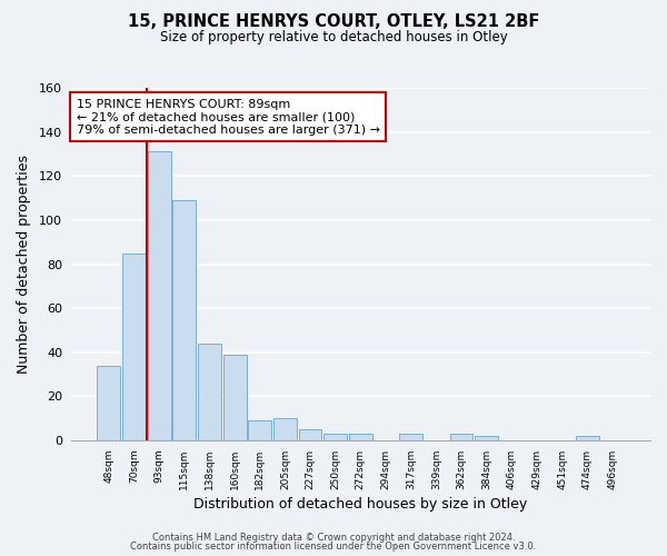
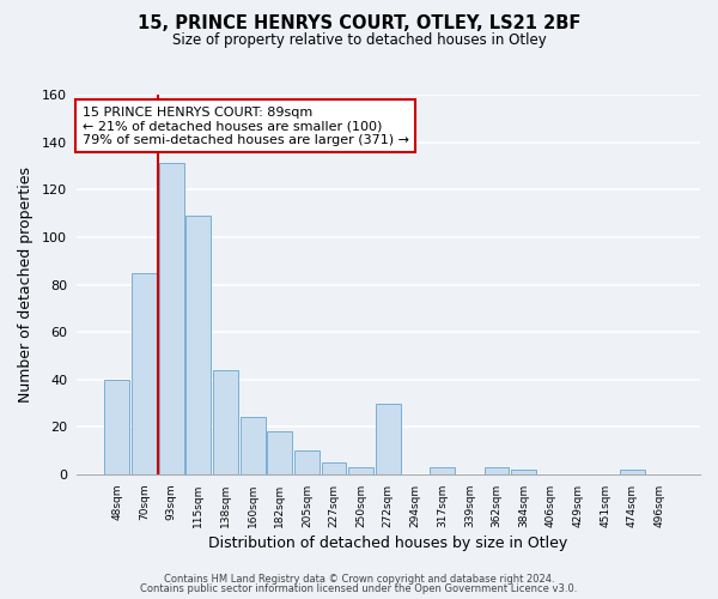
48sqm: 34 -> 40
160sqm: 39 -> 24
182sqm: 9 -> 18
272sqm: 3 -> 30
